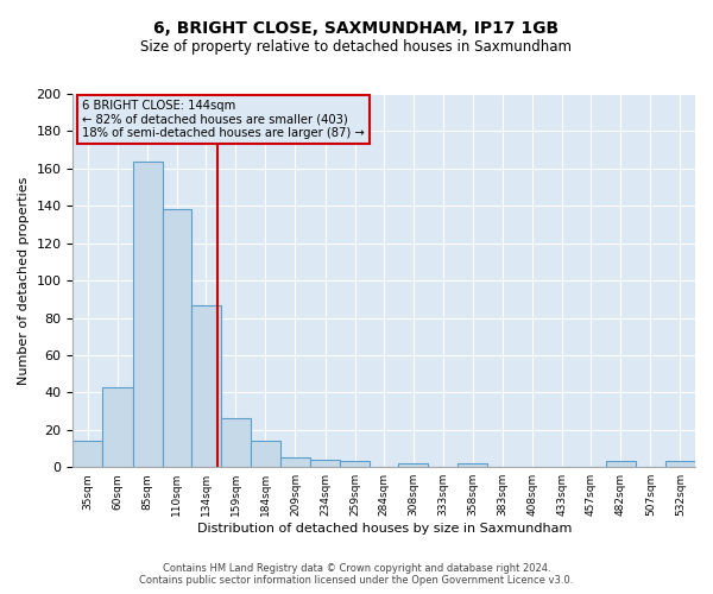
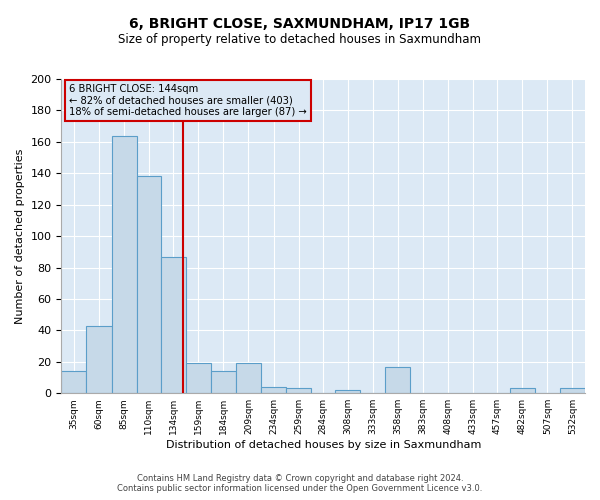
159sqm: 26 -> 19
209sqm: 5 -> 19
358sqm: 2 -> 17
